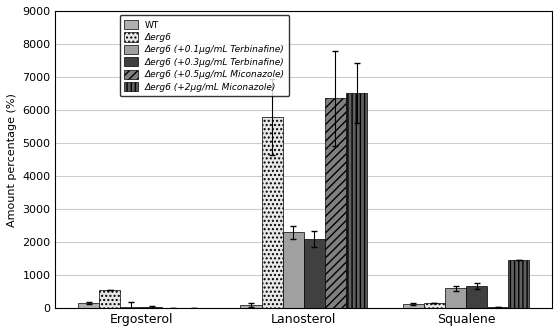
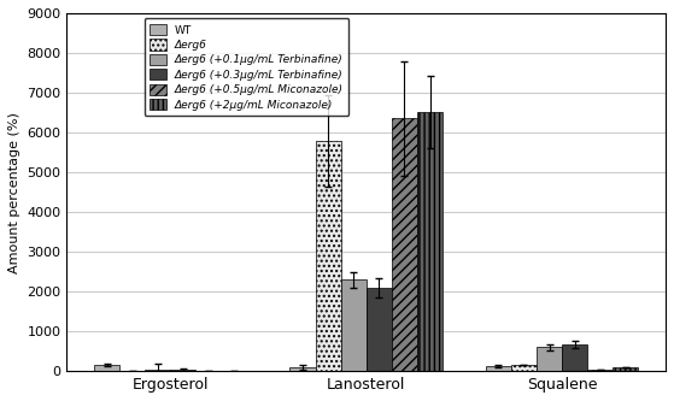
Δerg6/Ergosterol: 550 -> 20
Δerg6 (+2μg/mL Miconazole)/Squalene: 1450 -> 100
